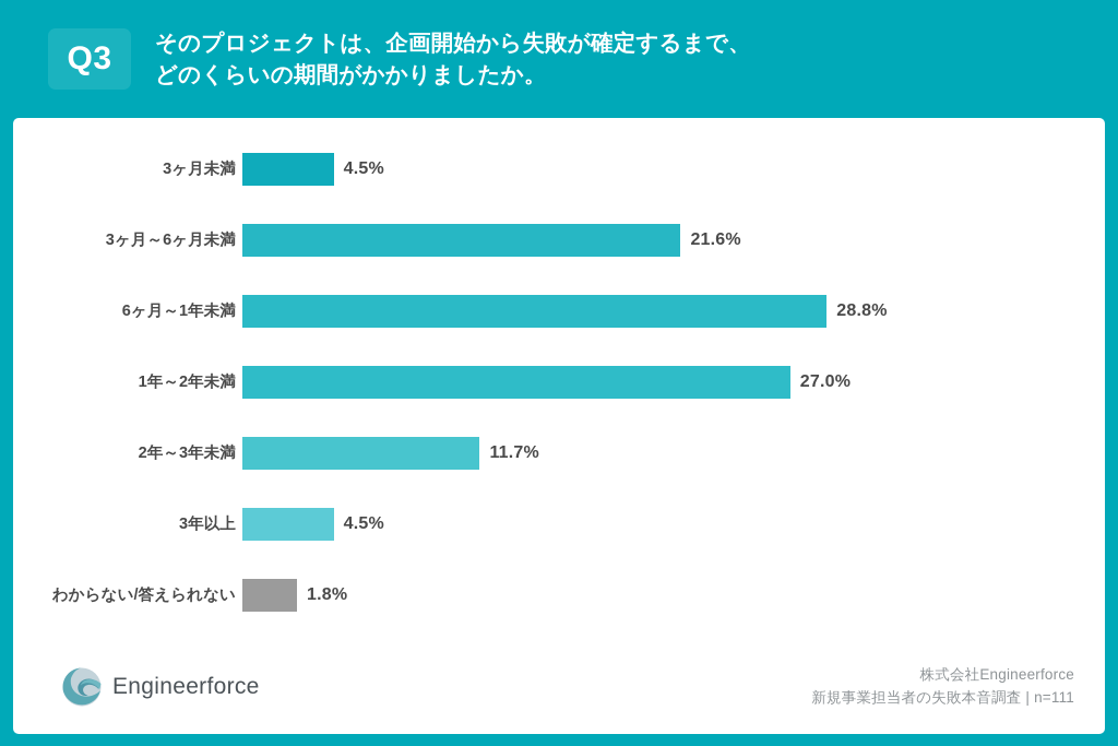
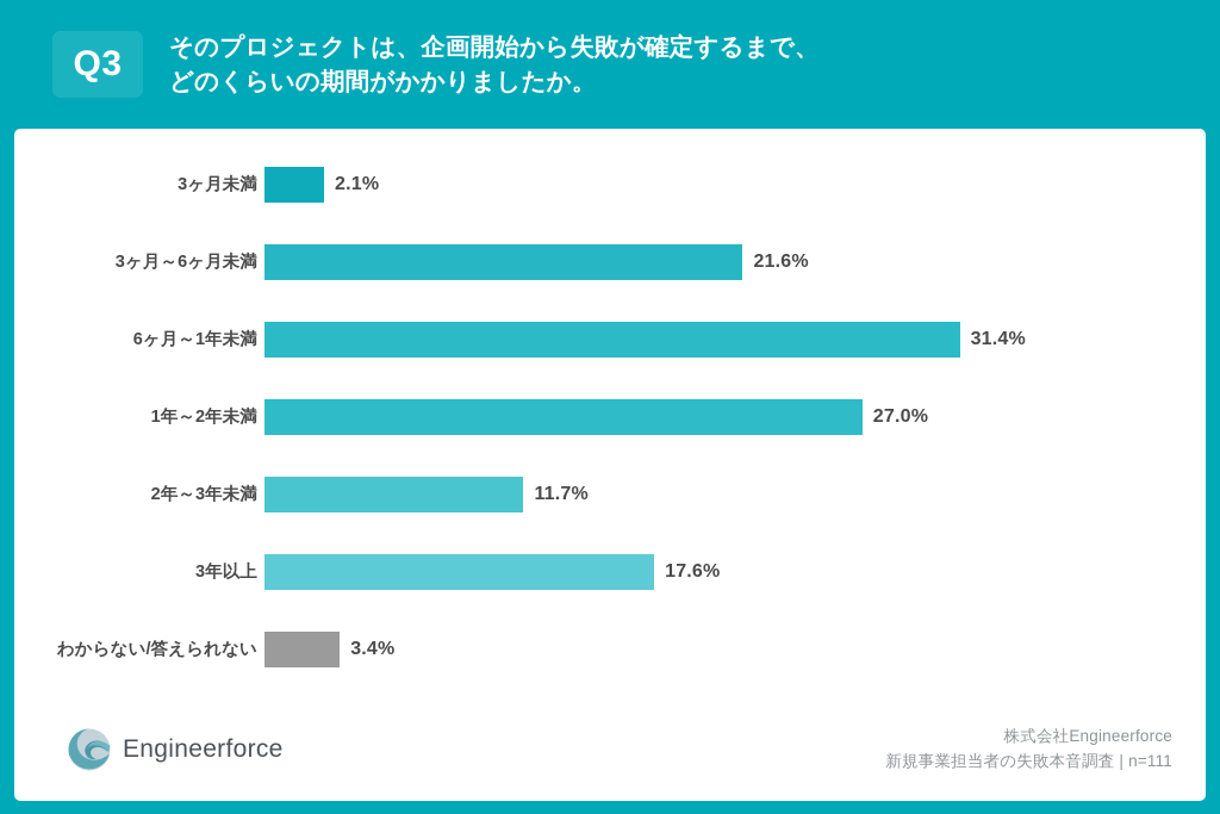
3ヶ月未満: 4.5% -> 2.1%
6ヶ月～1年未満: 28.8% -> 31.4%
3年以上: 4.5% -> 17.6%
わからない/答えられない: 1.8% -> 3.4%
